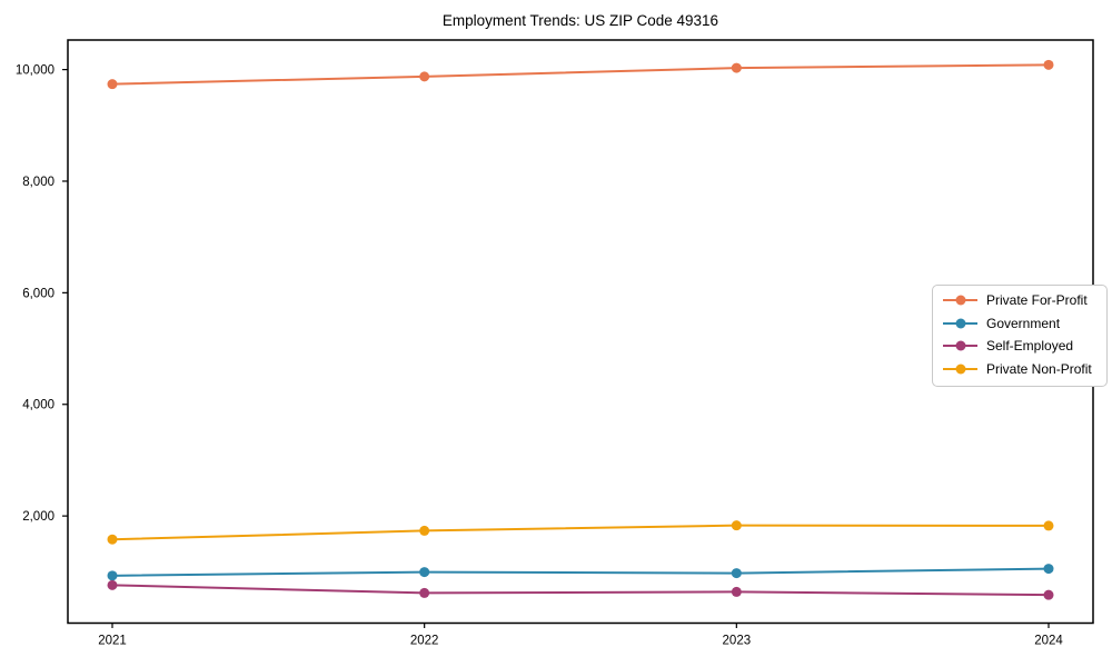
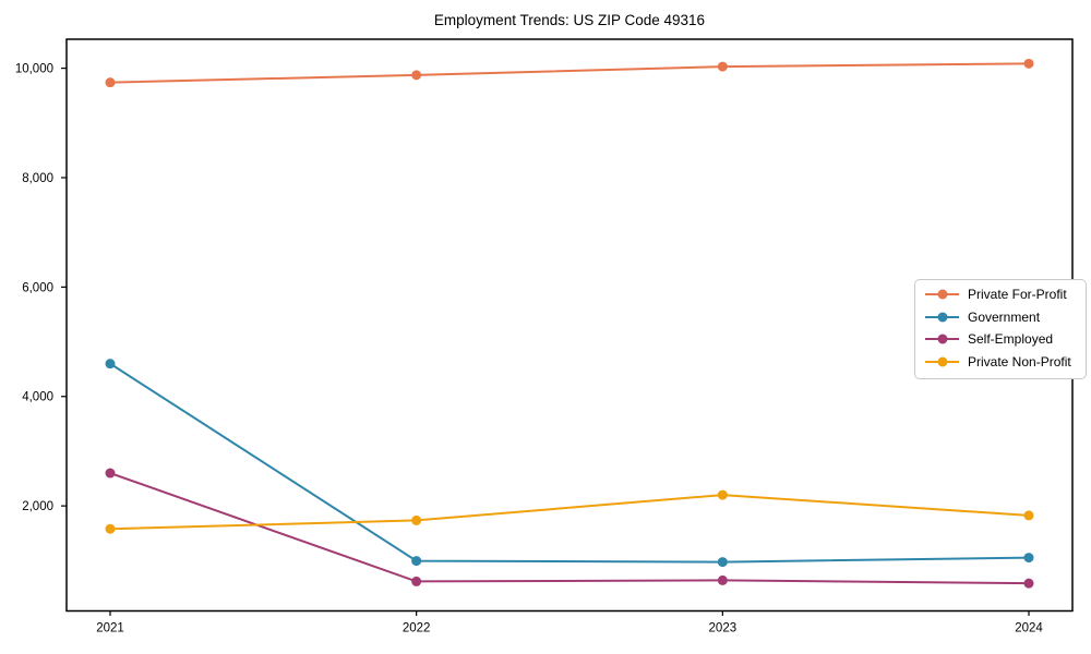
Government/2021: 900 -> 4600
Self-Employed/2021: 800 -> 2600
Private Non-Profit/2023: 1800 -> 2200
